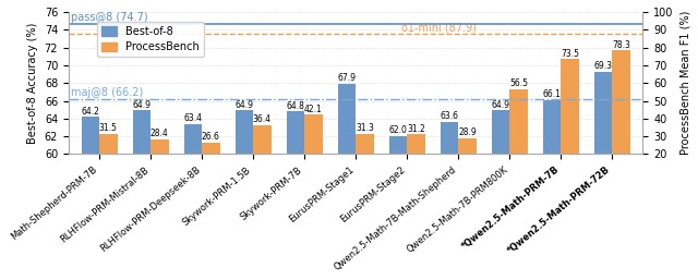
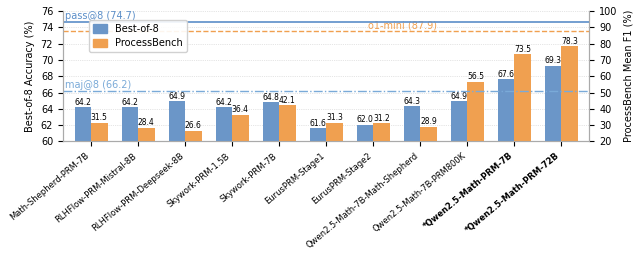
Best-of-8/RLHFlow-PRM-Mistral-8B: 64.9 -> 64.2
Best-of-8/RLHFlow-PRM-Deepseek-8B: 63.4 -> 64.9
Best-of-8/Skywork-PRM-1.5B: 64.9 -> 64.2
Best-of-8/EurusPRM-Stage1: 67.9 -> 61.6
Best-of-8/Qwen2.5-Math-7B-Math-Shepherd: 63.6 -> 64.3
Best-of-8/*Qwen2.5-Math-PRM-7B: 66.1 -> 67.6
